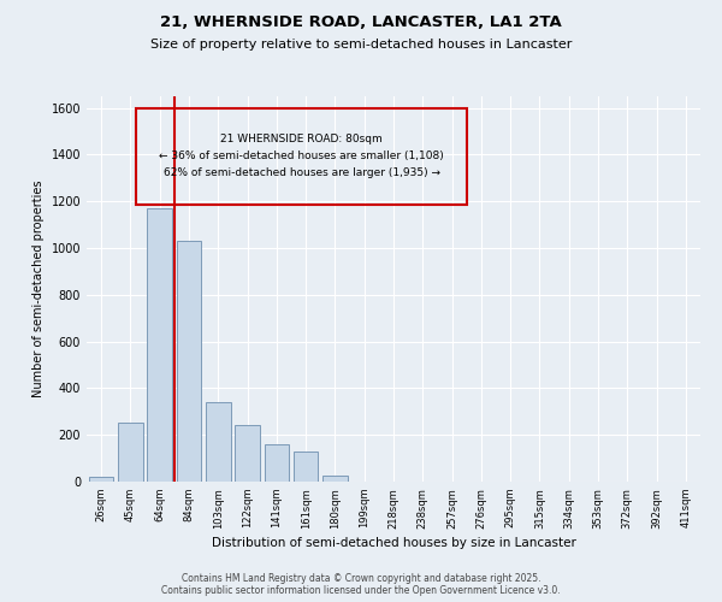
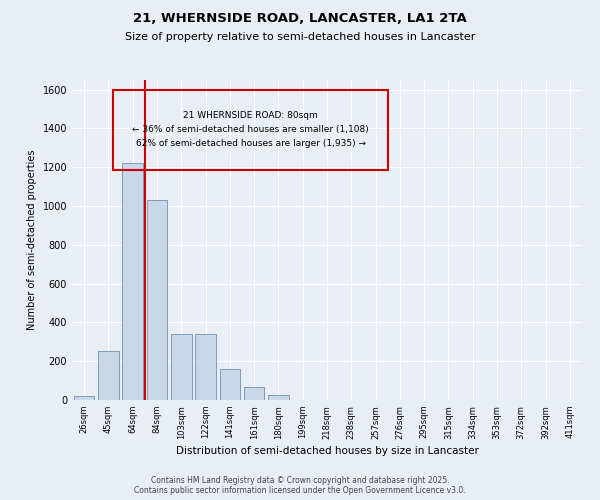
64sqm: 1170 -> 1220
122sqm: 240 -> 340
161sqm: 130 -> 60
